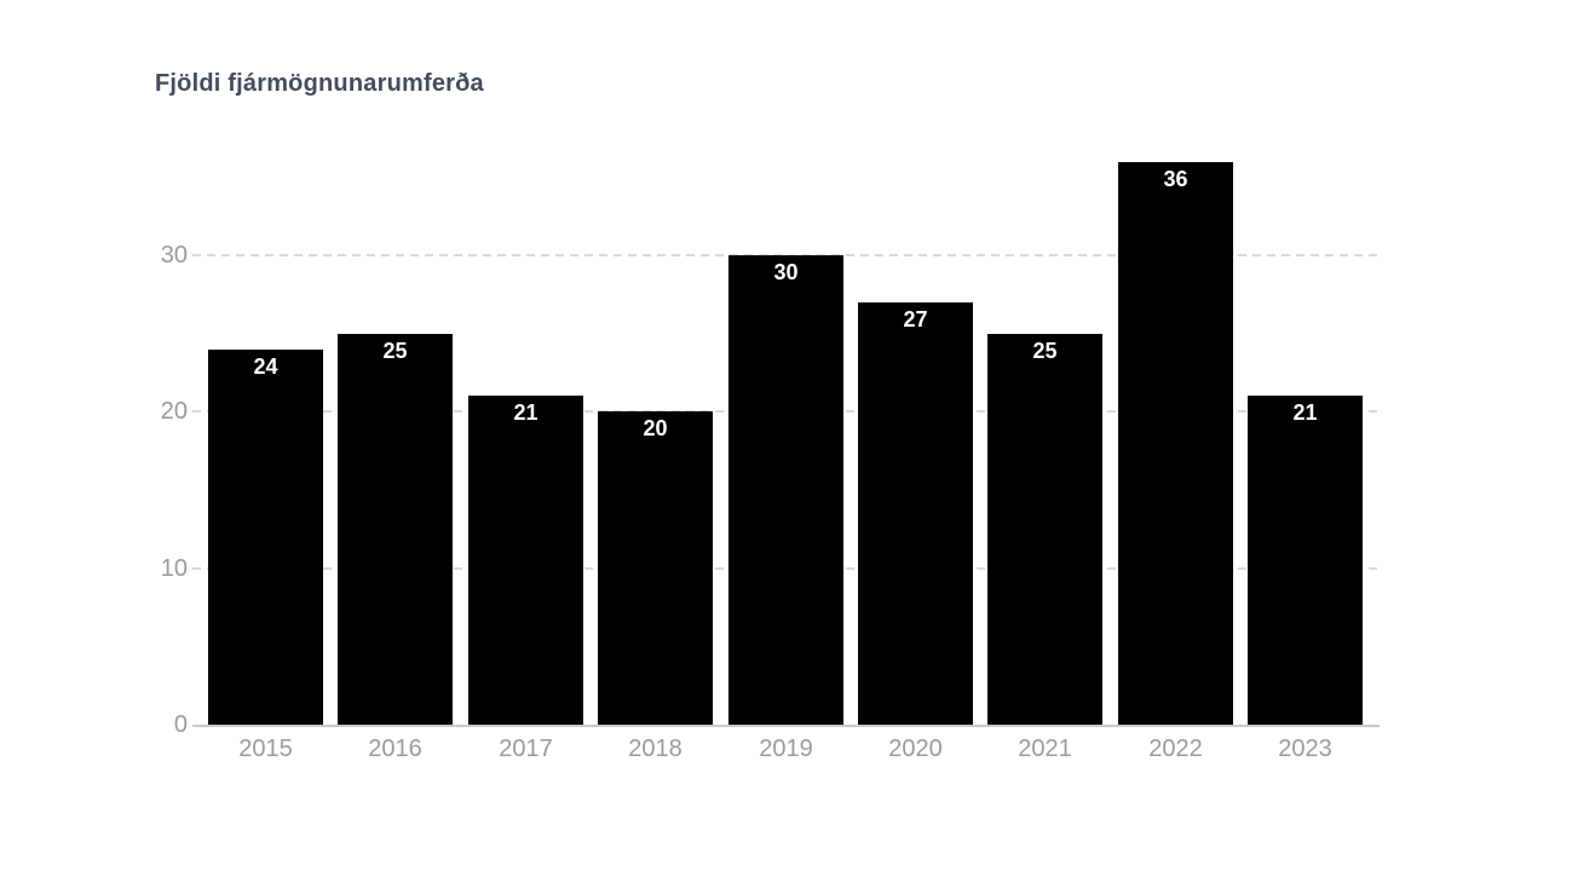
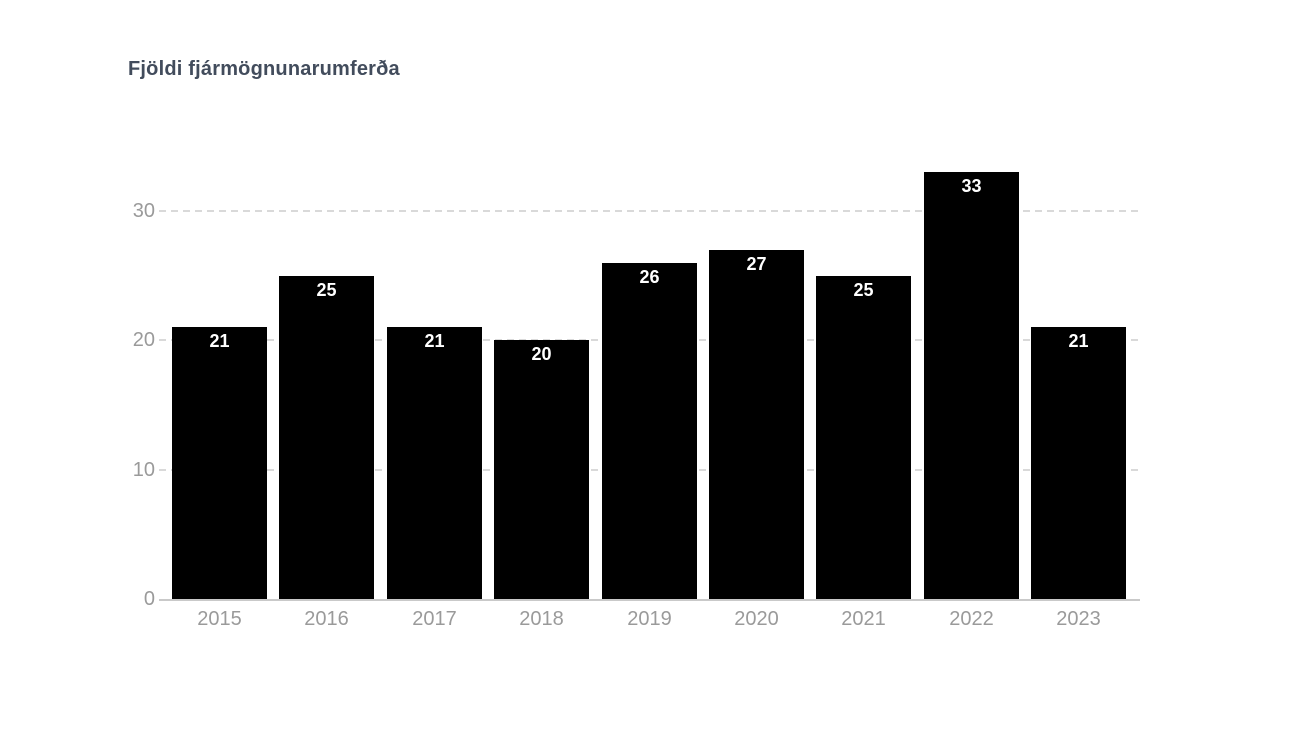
2015: 24 -> 21
2019: 30 -> 26
2022: 36 -> 33
